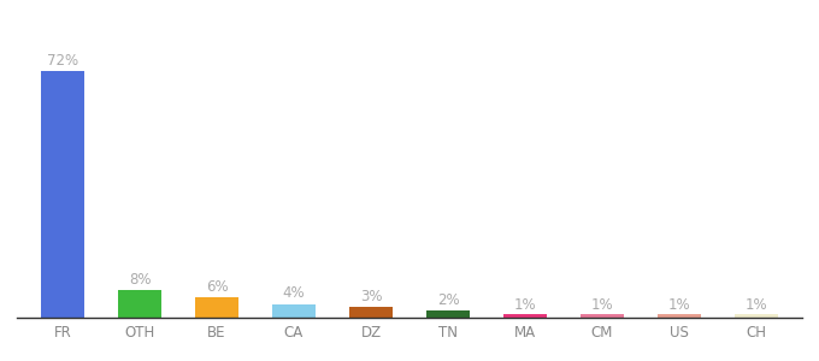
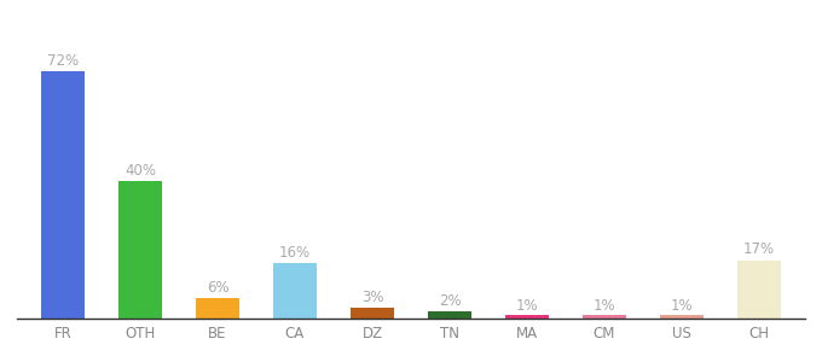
OTH: 8% -> 40%
CA: 4% -> 16%
CH: 1% -> 17%
